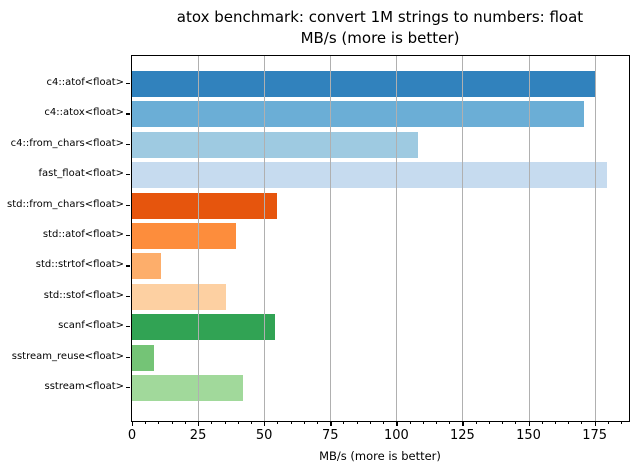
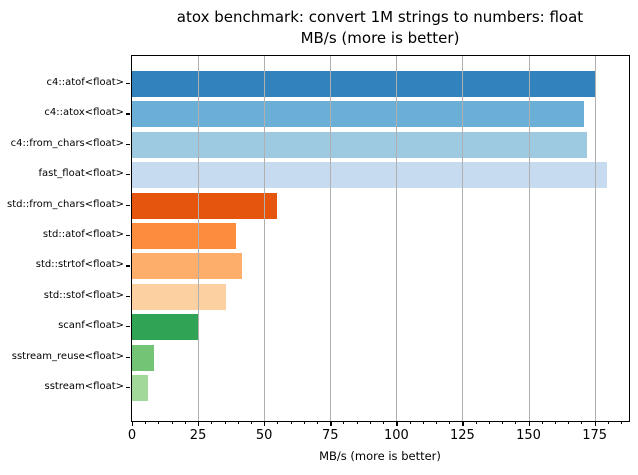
c4::from_chars<float>: 108 -> 172
std::strtof<float>: 11 -> 42
scanf<float>: 54 -> 25
sstream<float>: 42 -> 6
